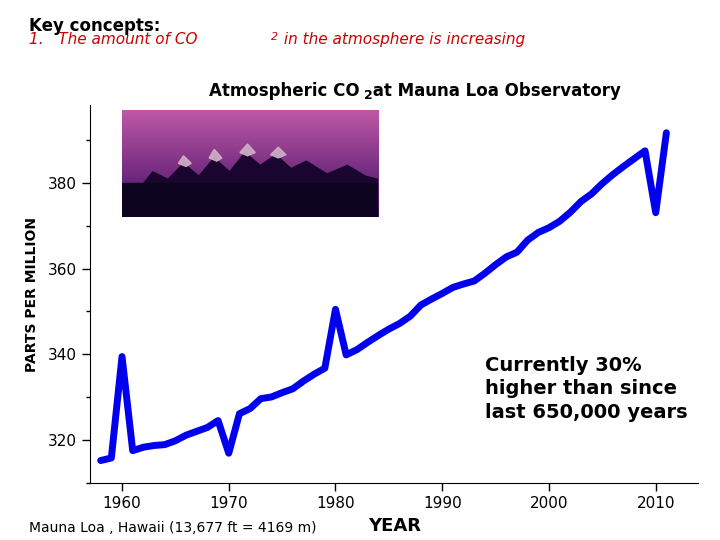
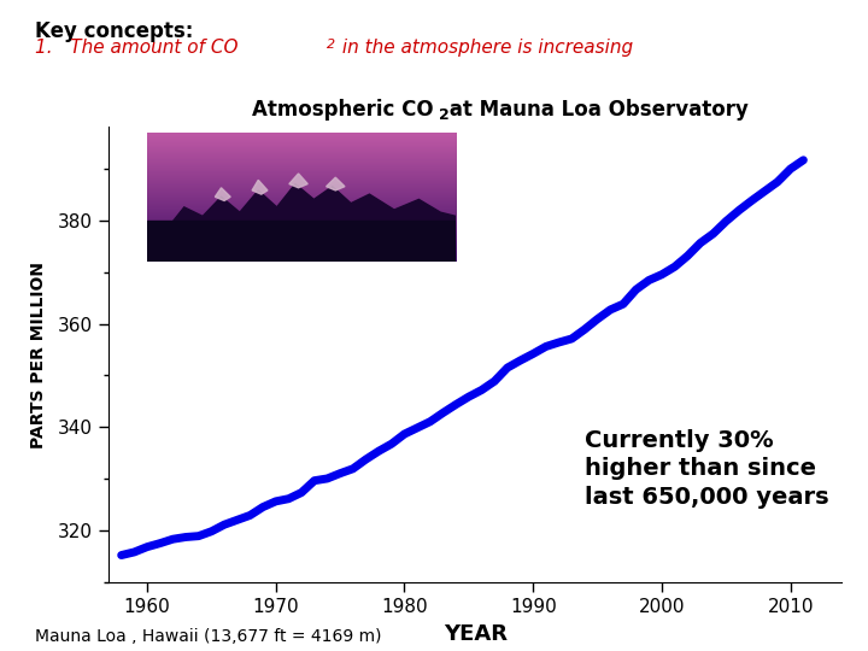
1960: 339.5 -> 316.9
1970: 317.0 -> 325.7
1980: 350.5 -> 338.7
2010: 373.0 -> 389.9
